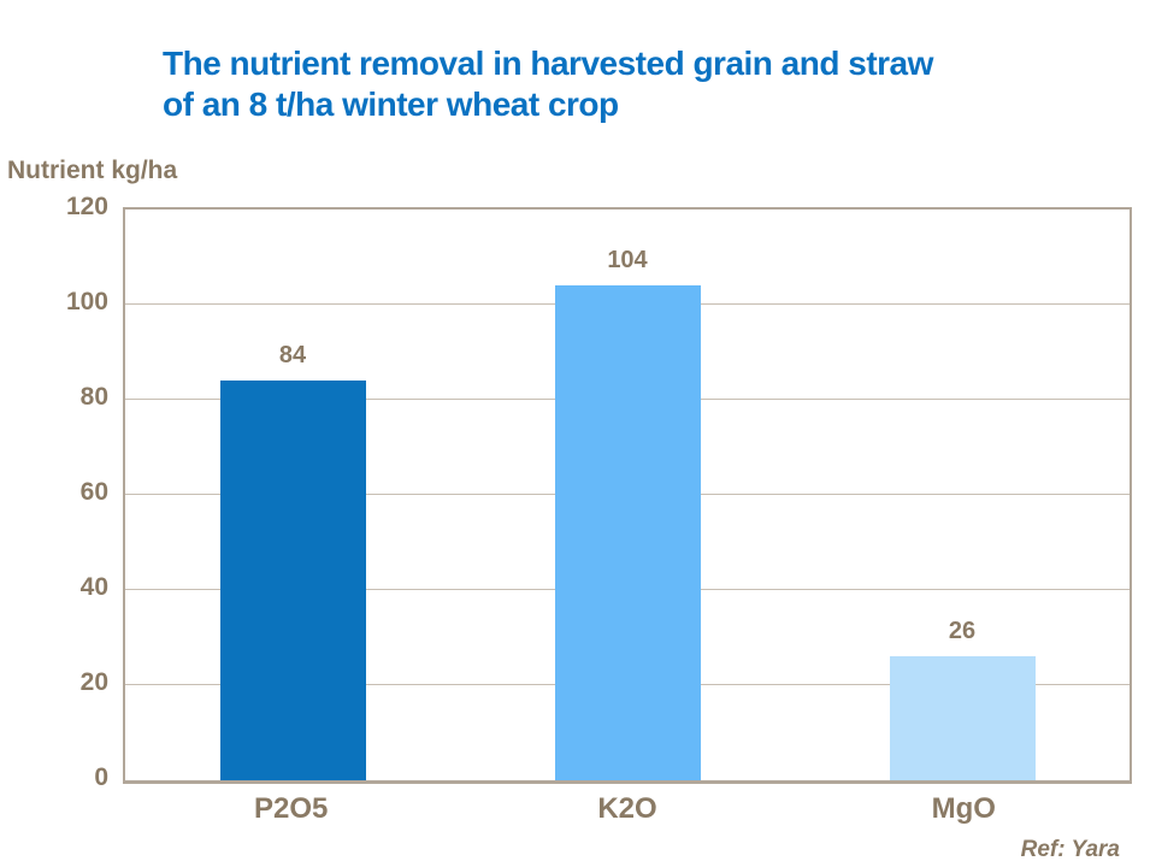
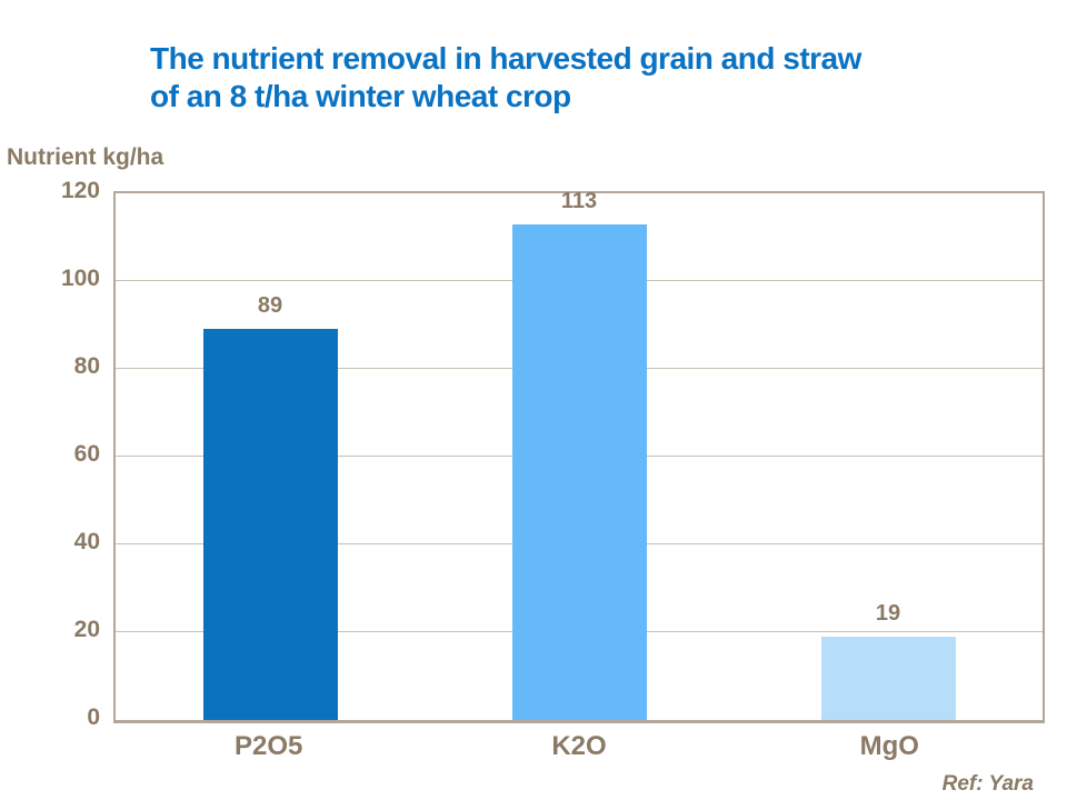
P2O5: 84 -> 89
K2O: 104 -> 113
MgO: 26 -> 19
